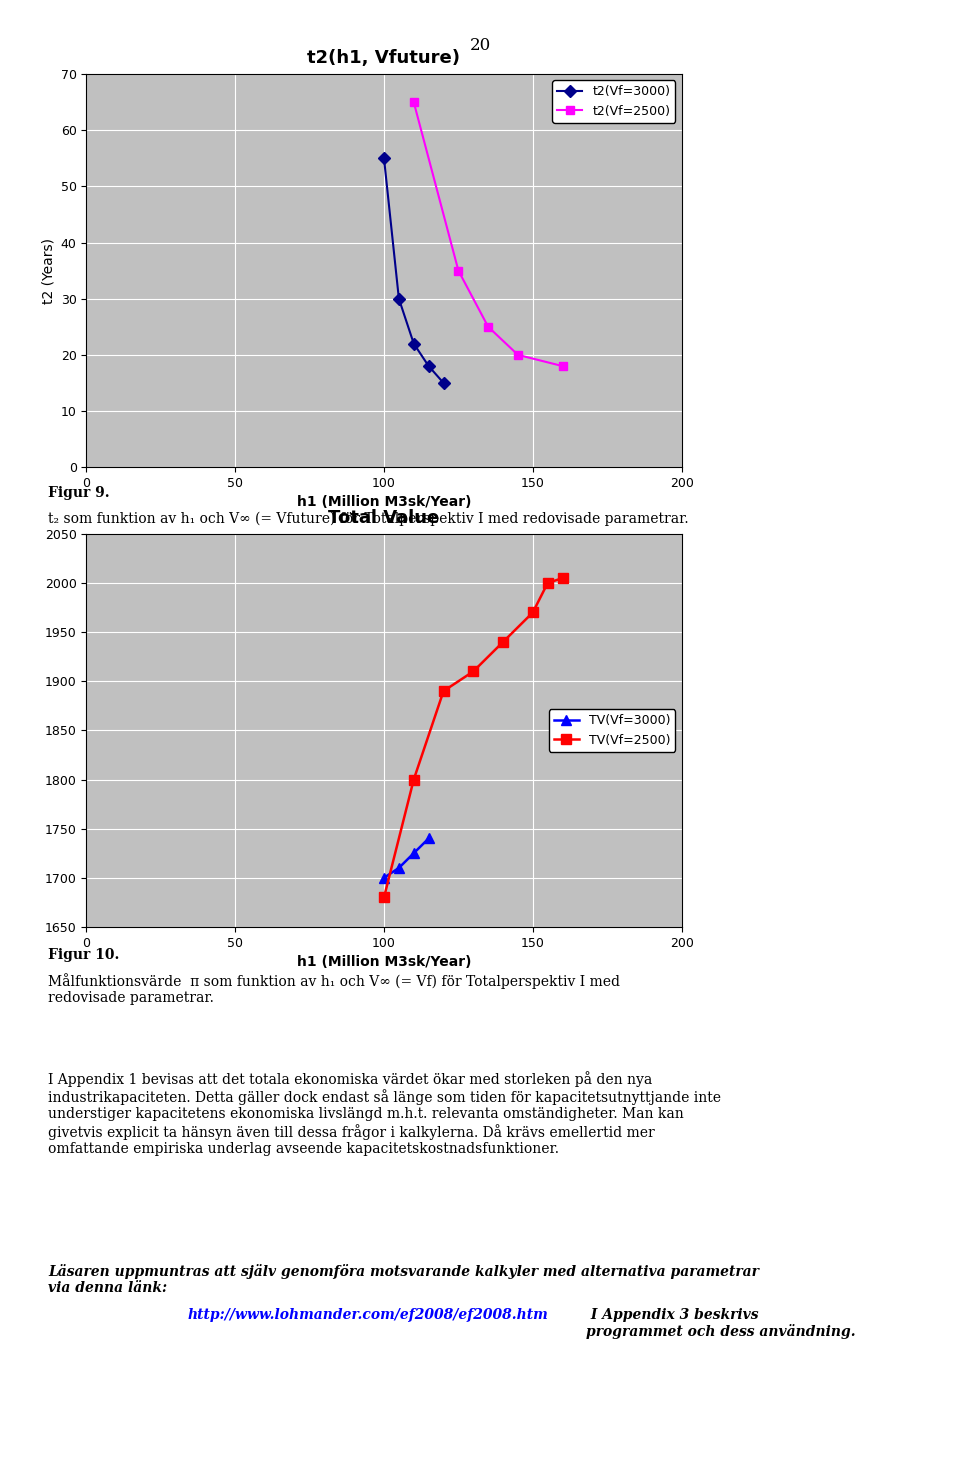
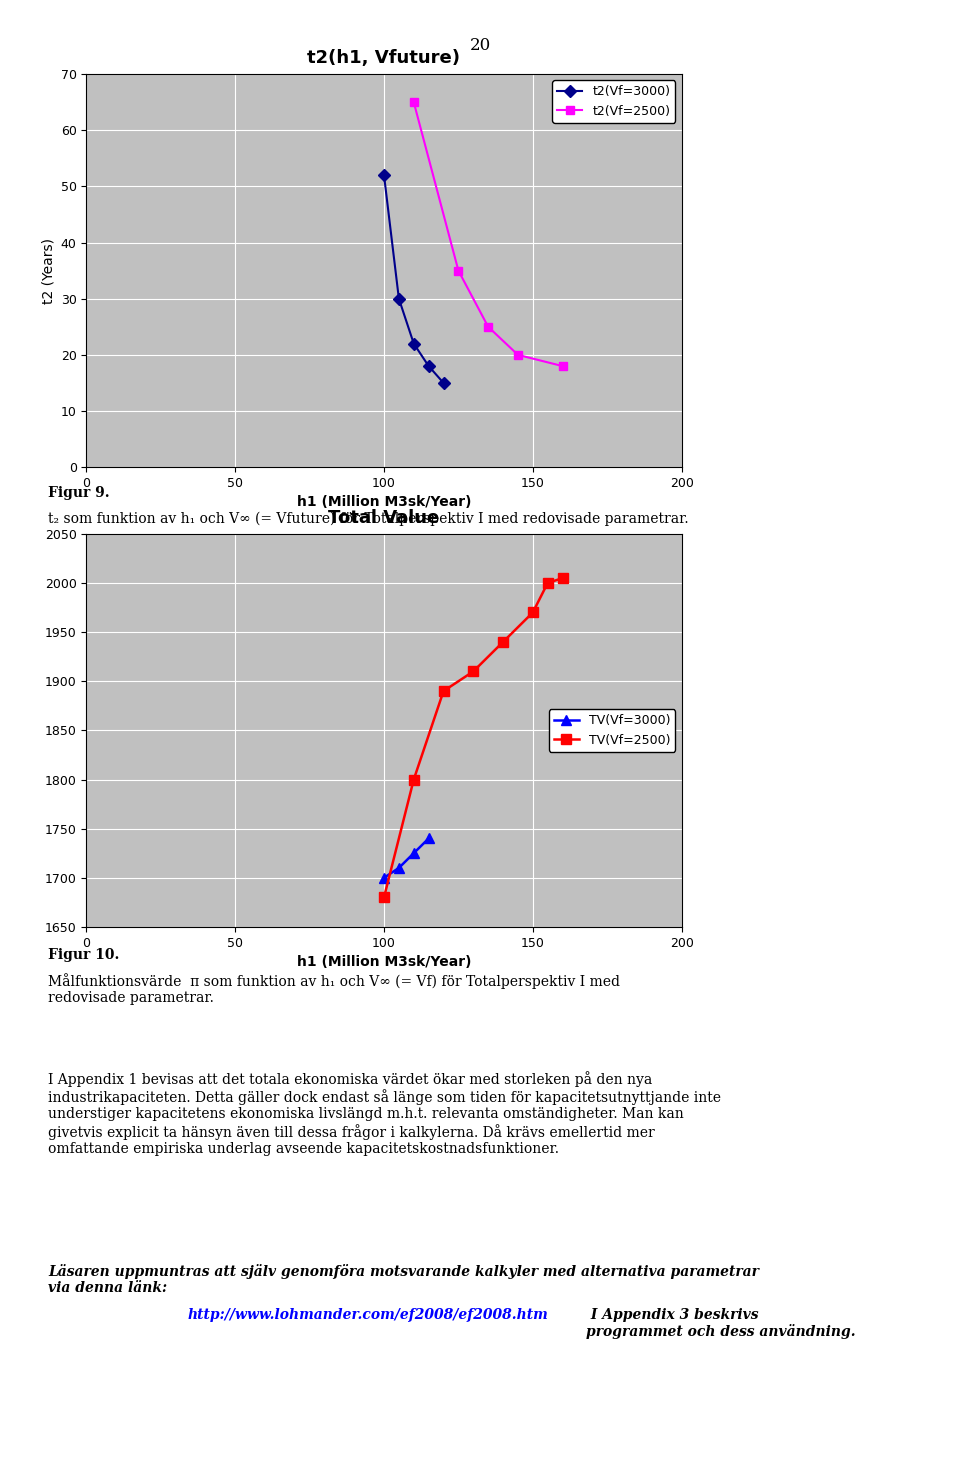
t2(h1, Vfuture)/t2(Vf=3000)/100: 55 -> 52
